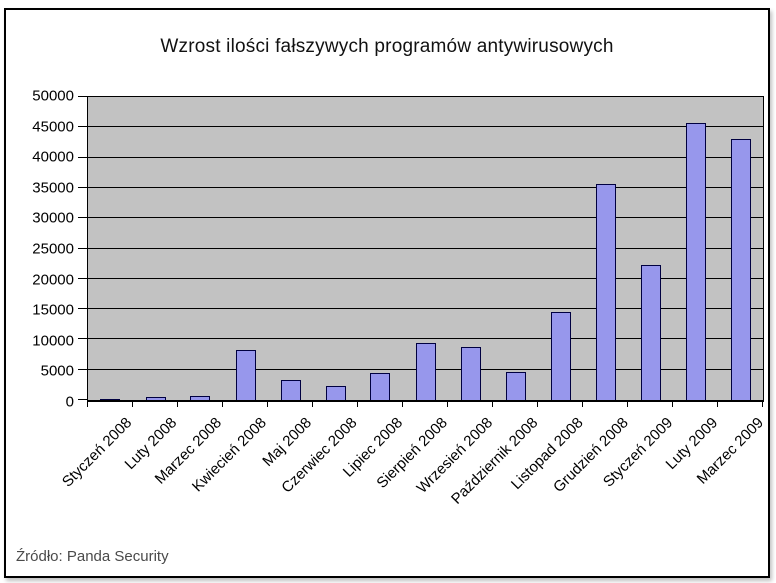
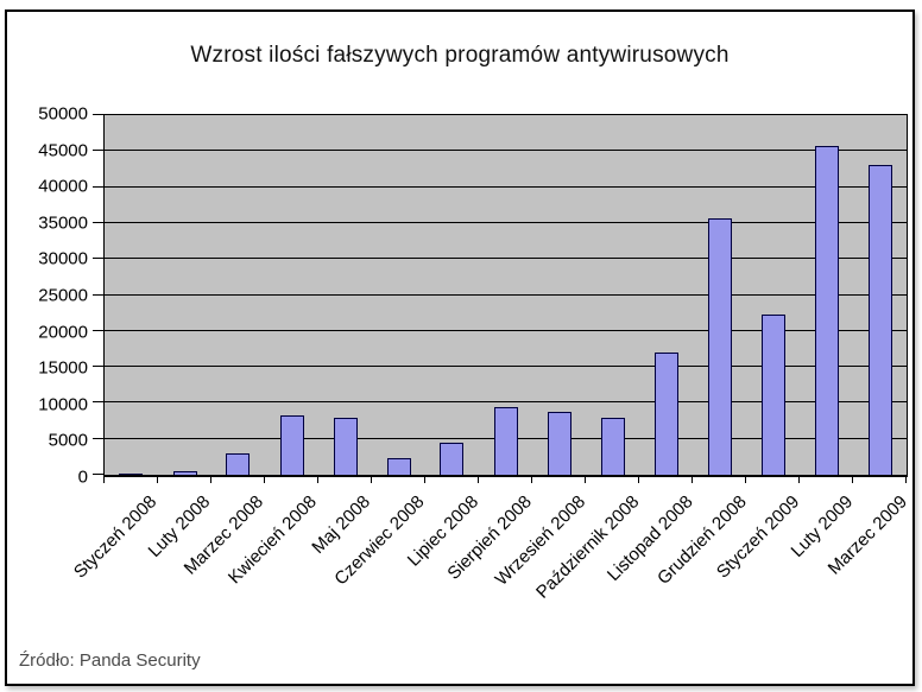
Marzec 2008: 1000 -> 3000
Maj 2008: 3000 -> 8000
Październik 2008: 5000 -> 8000
Listopad 2008: 15000 -> 17000
